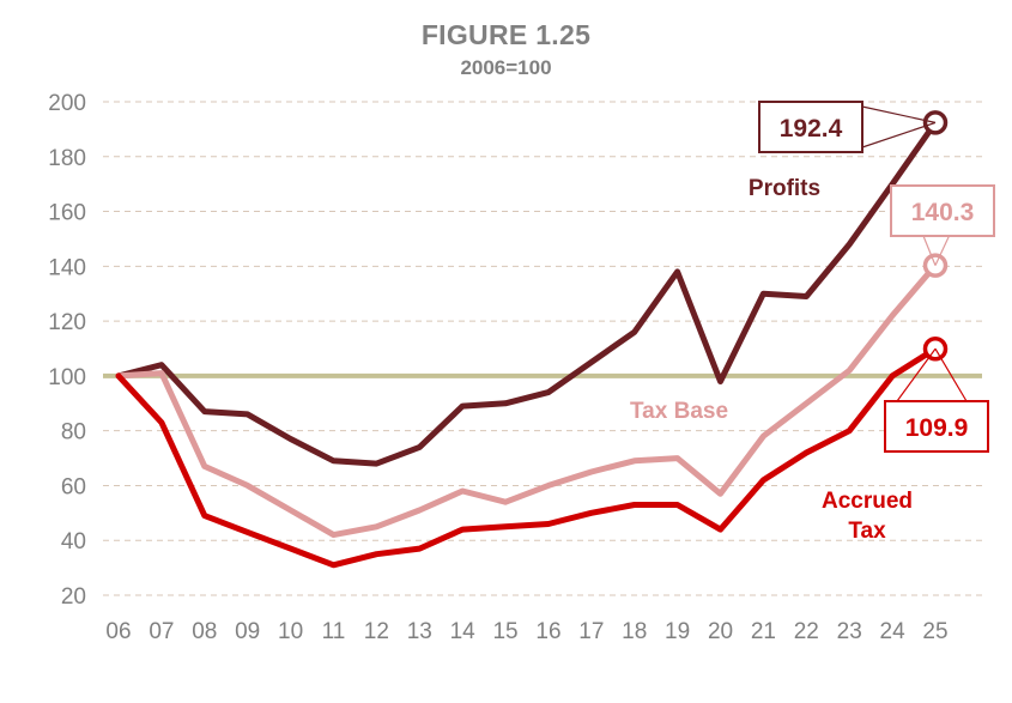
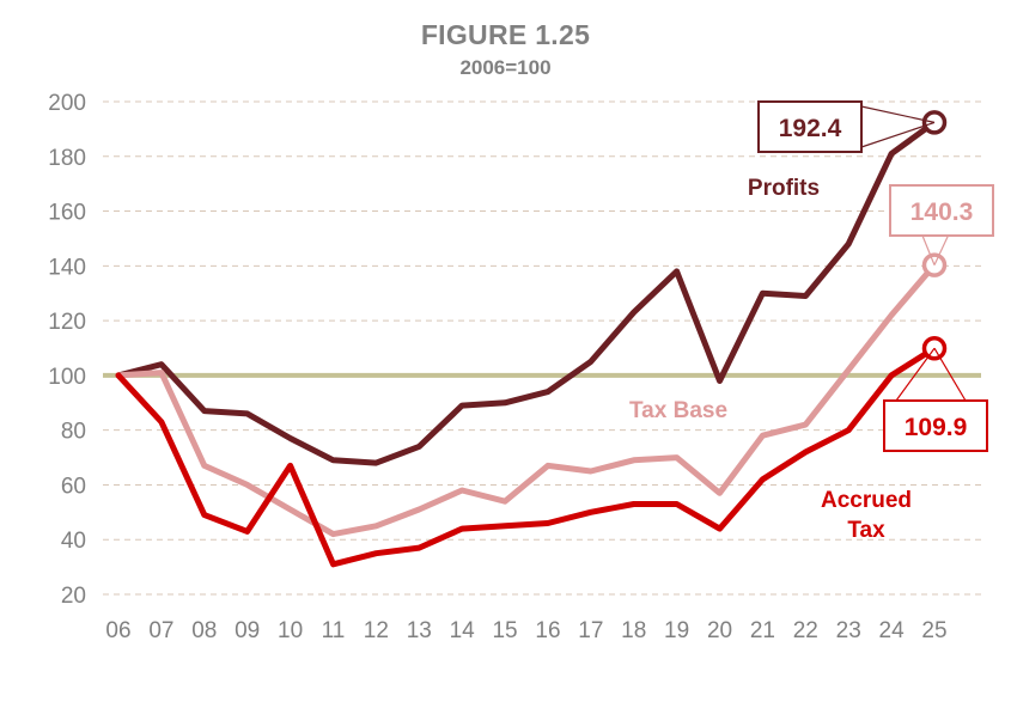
Accrued Tax/10: 37 -> 67
Tax Base/16: 60 -> 67
Profits/18: 116 -> 123
Tax Base/22: 90 -> 82
Profits/24: 170 -> 181
